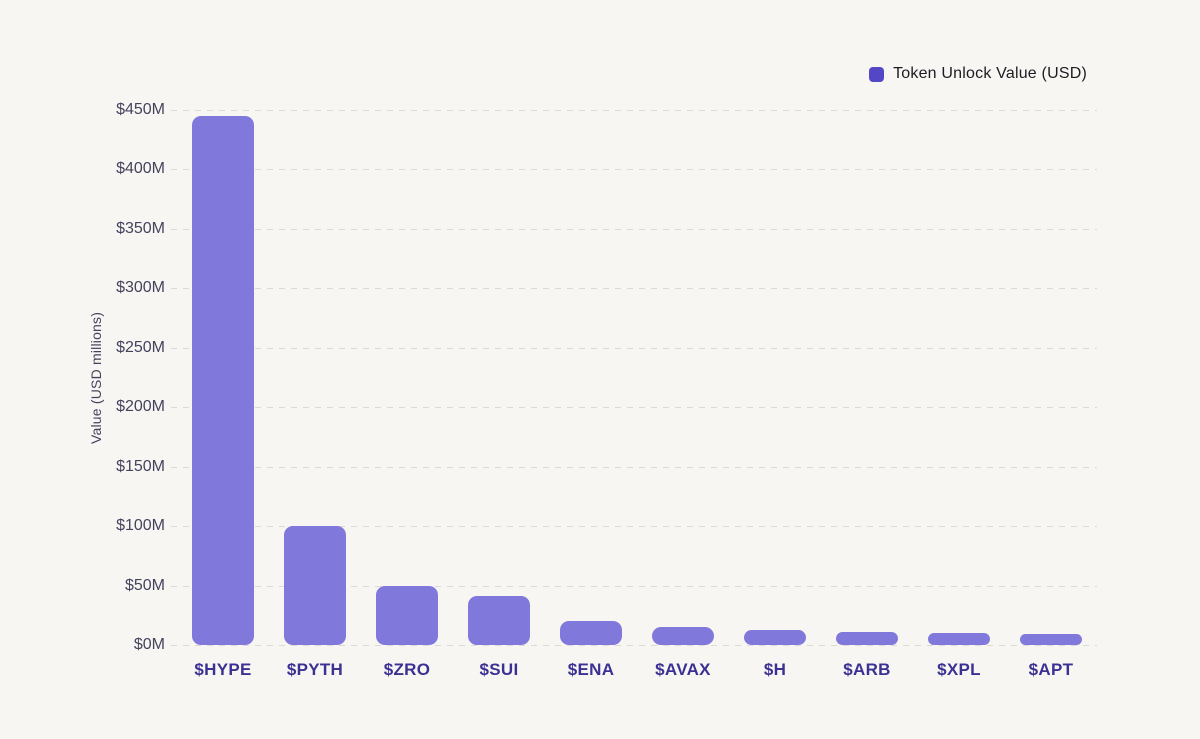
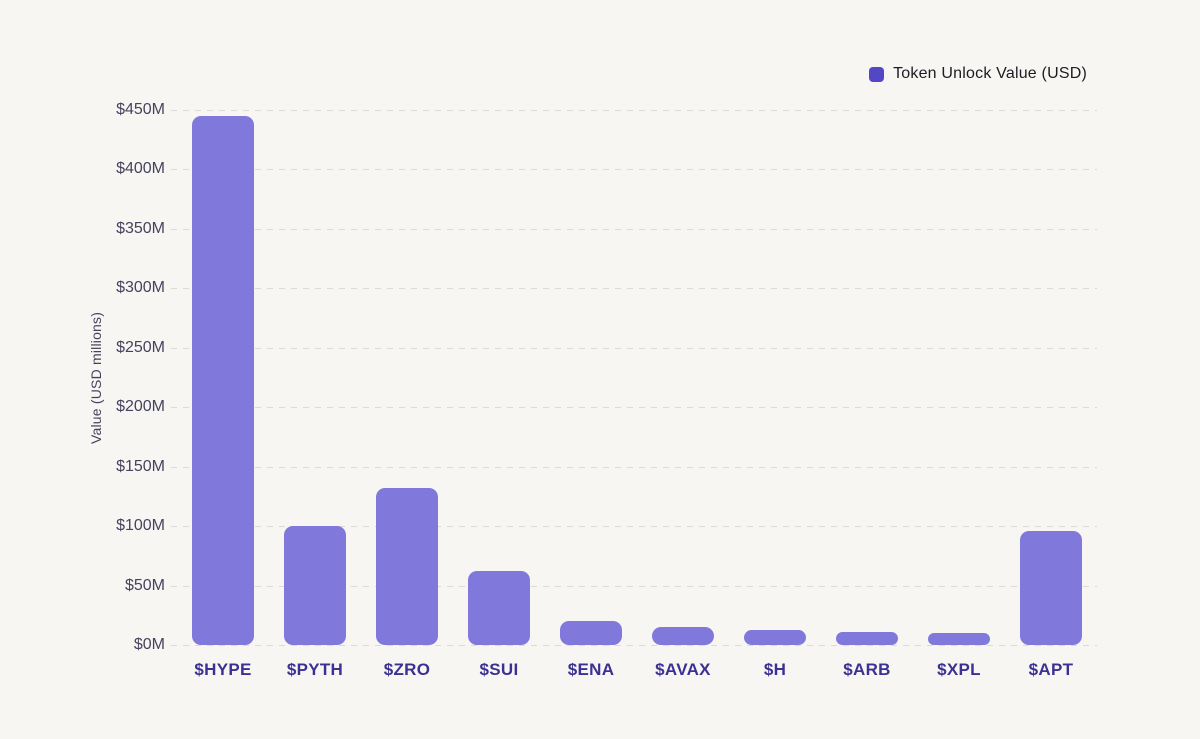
$ZRO: $50M -> $132M
$SUI: $41M -> $62M
$APT: $10M -> $96M
